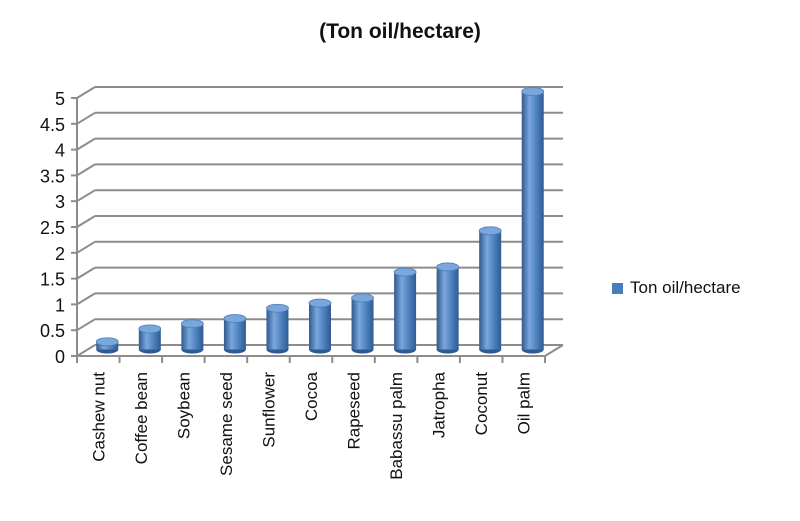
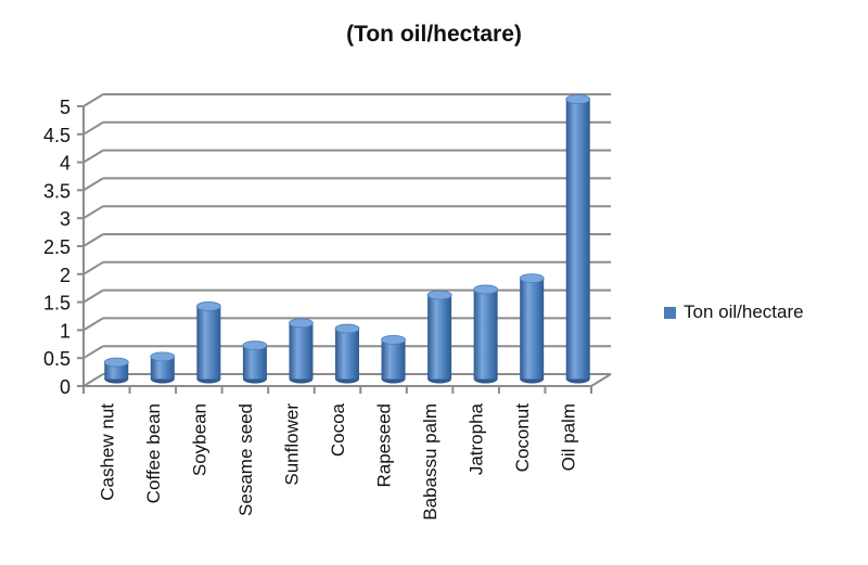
Cashew nut: 0.1 -> 0.3
Soybean: 0.5 -> 1.3
Sunflower: 0.8 -> 1.0
Rapeseed: 1.0 -> 0.7
Coconut: 2.3 -> 1.8
